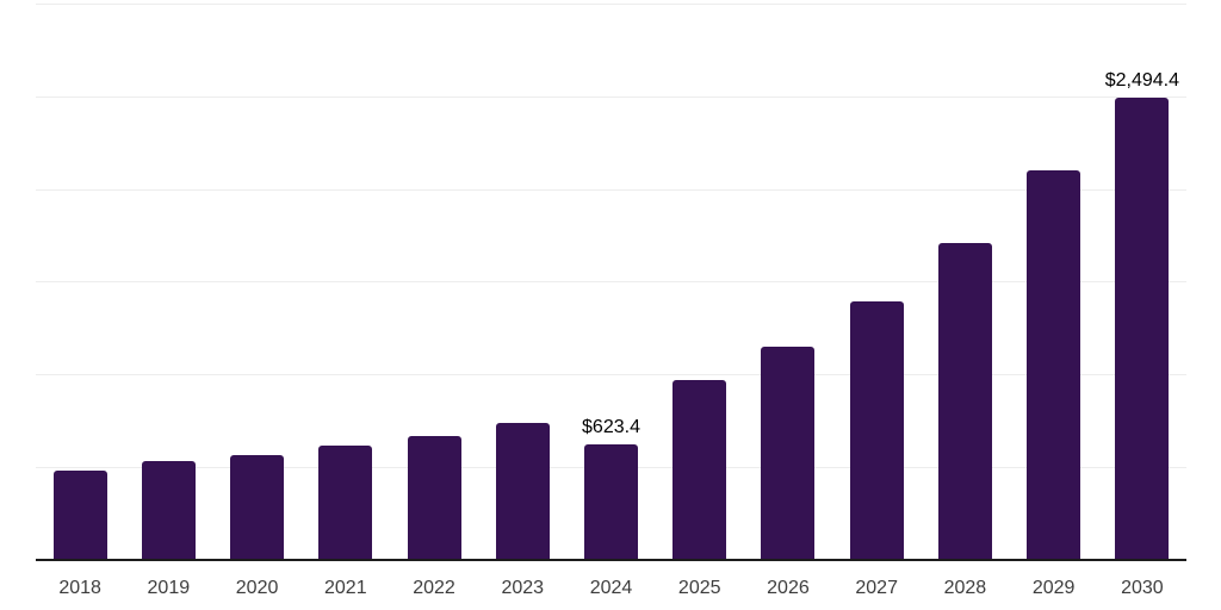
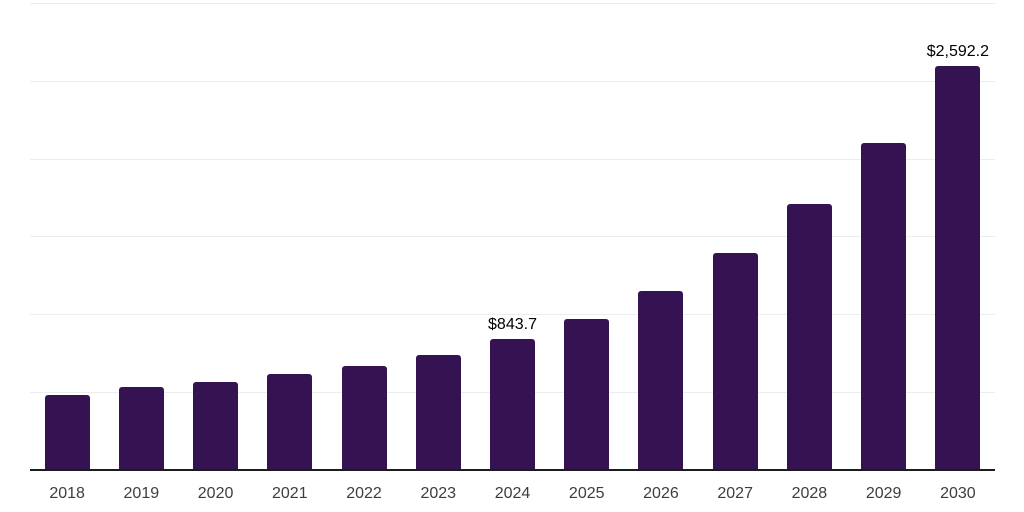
2024: $623.4 -> $843.7
2030: $2,494.4 -> $2,592.2
